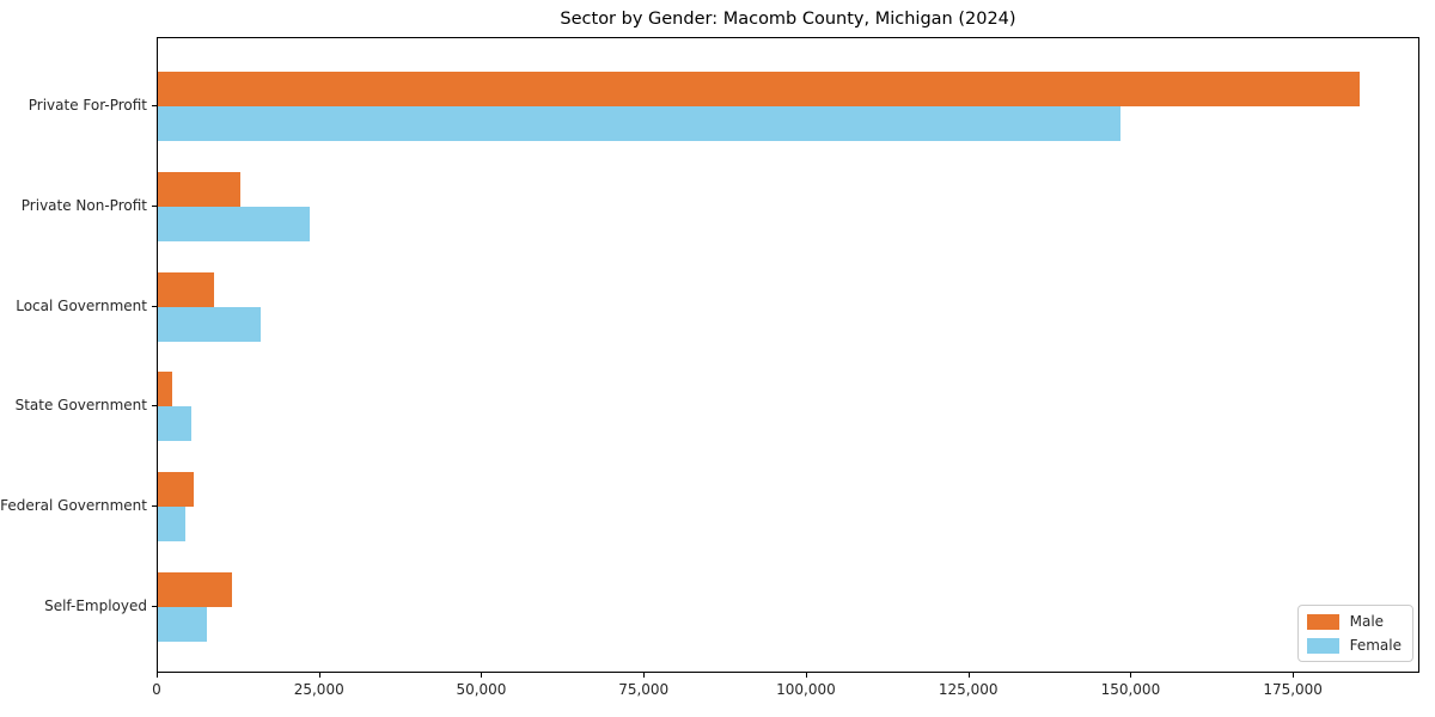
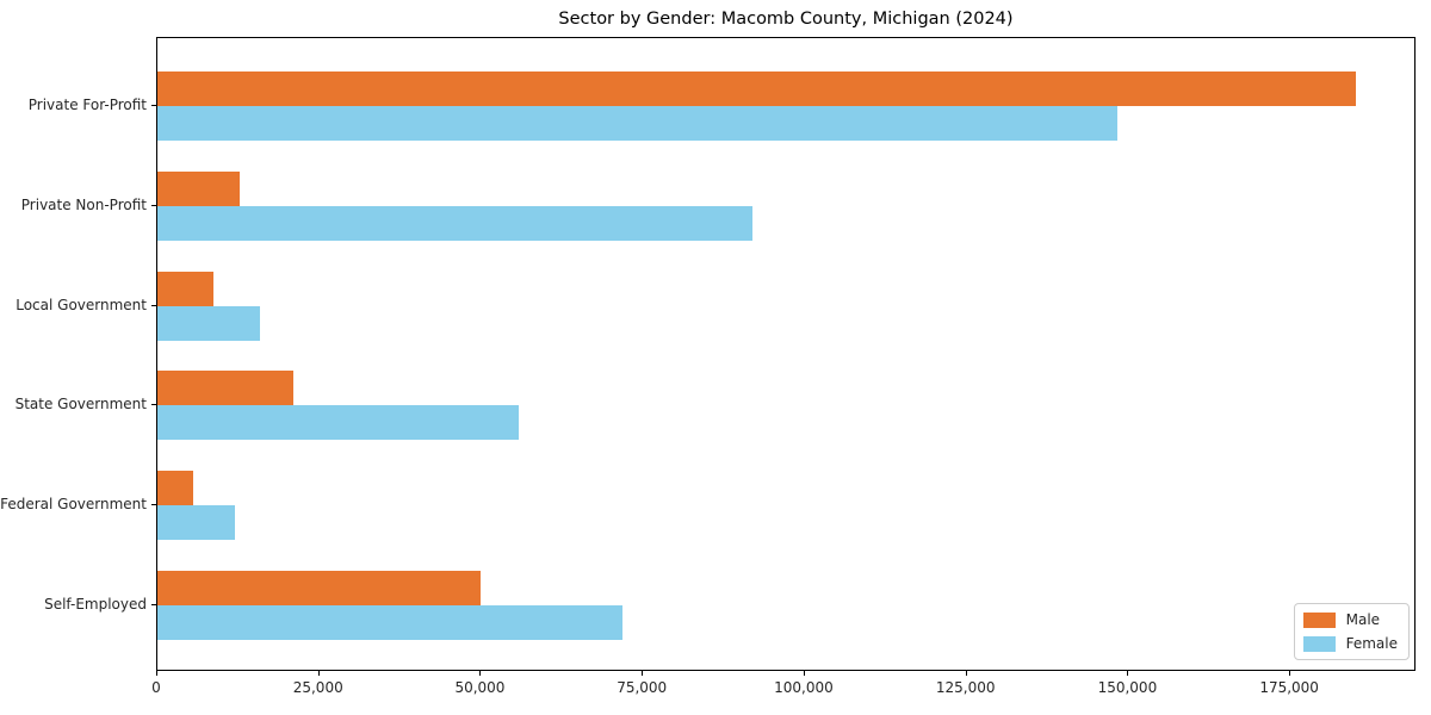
Female/Private Non-Profit: 24000 -> 92000
Male/State Government: 2000 -> 21000
Female/State Government: 5000 -> 56000
Female/Federal Government: 4000 -> 12000
Male/Self-Employed: 12000 -> 50000
Female/Self-Employed: 8000 -> 72000
